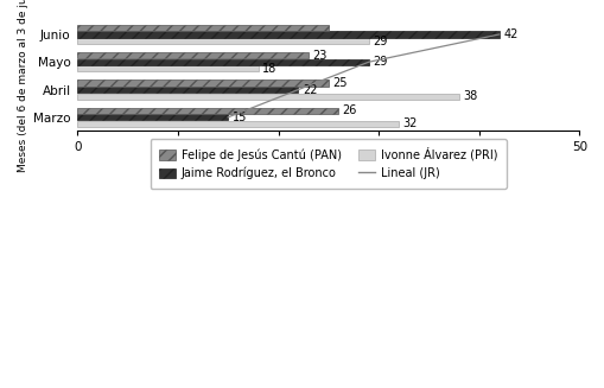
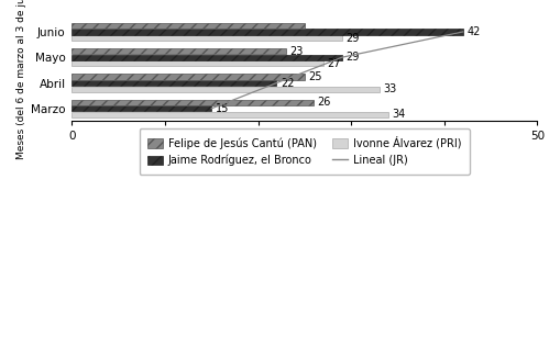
Ivonne Álvarez (PRI)/Mayo: 18 -> 27
Ivonne Álvarez (PRI)/Abril: 38 -> 33
Ivonne Álvarez (PRI)/Marzo: 32 -> 34
